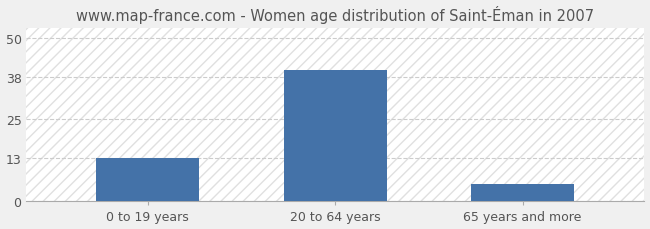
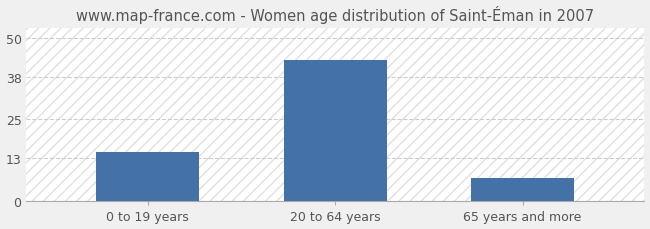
0 to 19 years: 13 -> 15
20 to 64 years: 40 -> 43
65 years and more: 5 -> 7
